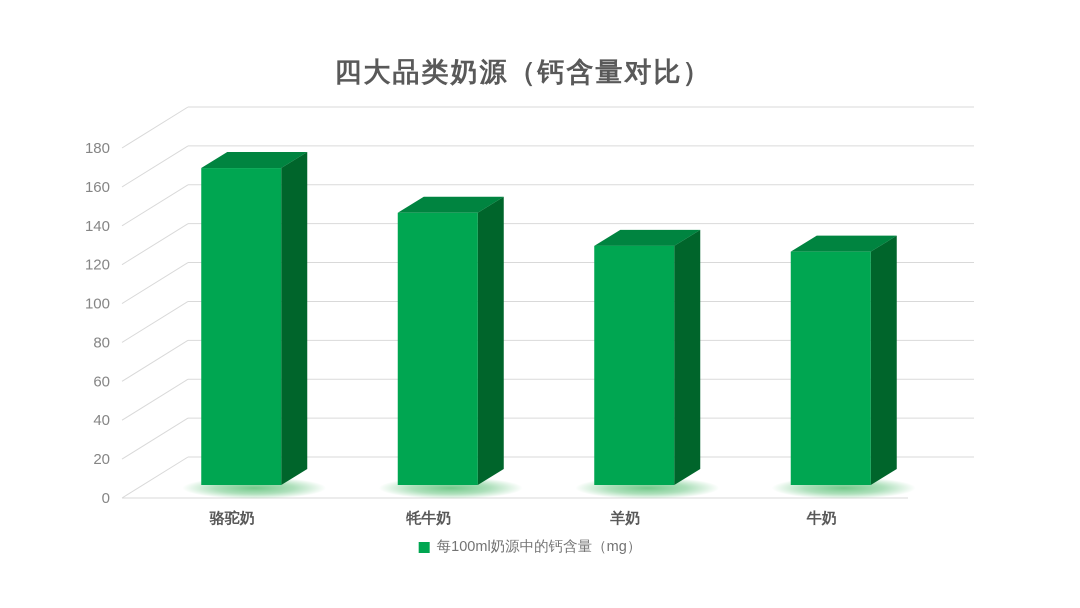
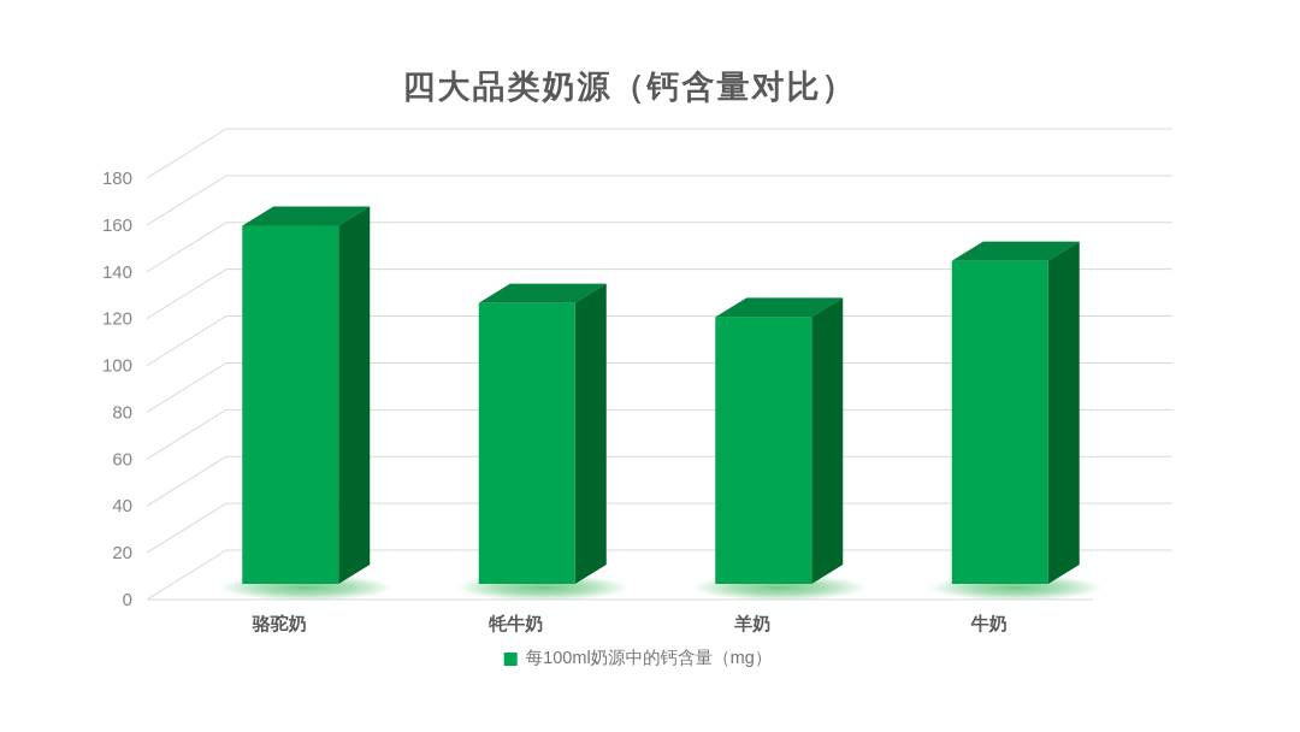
骆驼奶: 163 -> 153
牦牛奶: 140 -> 120
羊奶: 123 -> 114
牛奶: 120 -> 138
